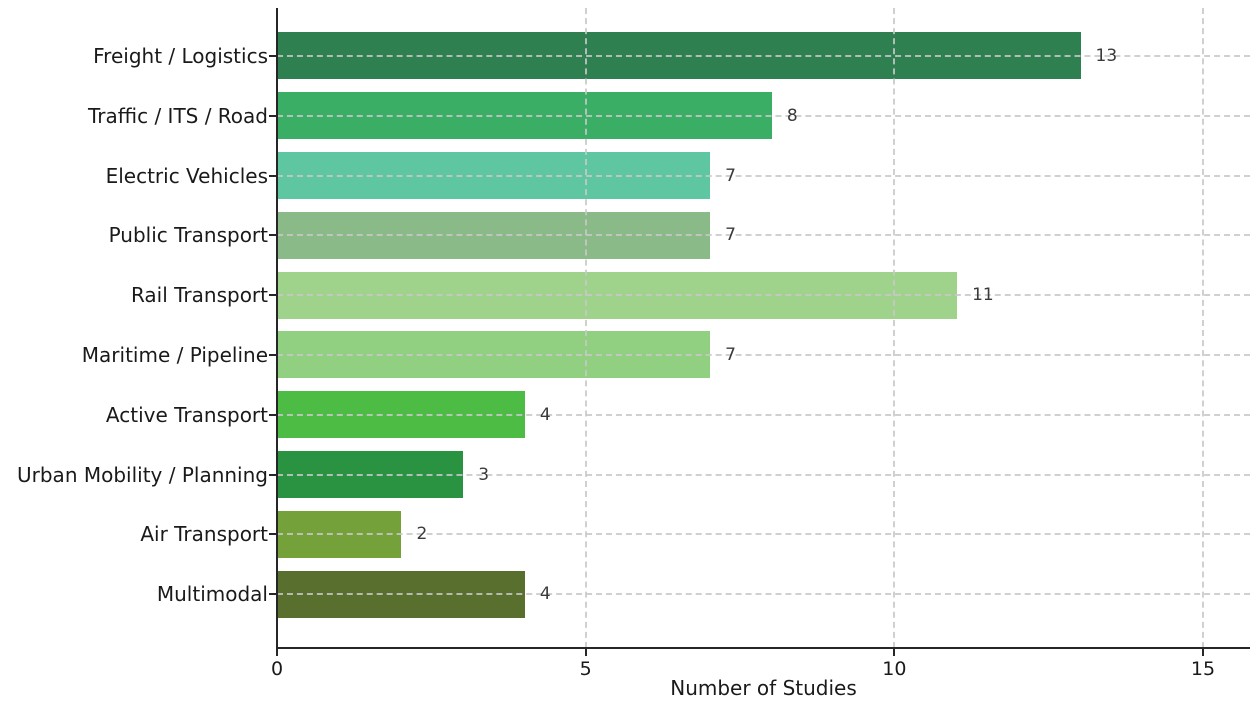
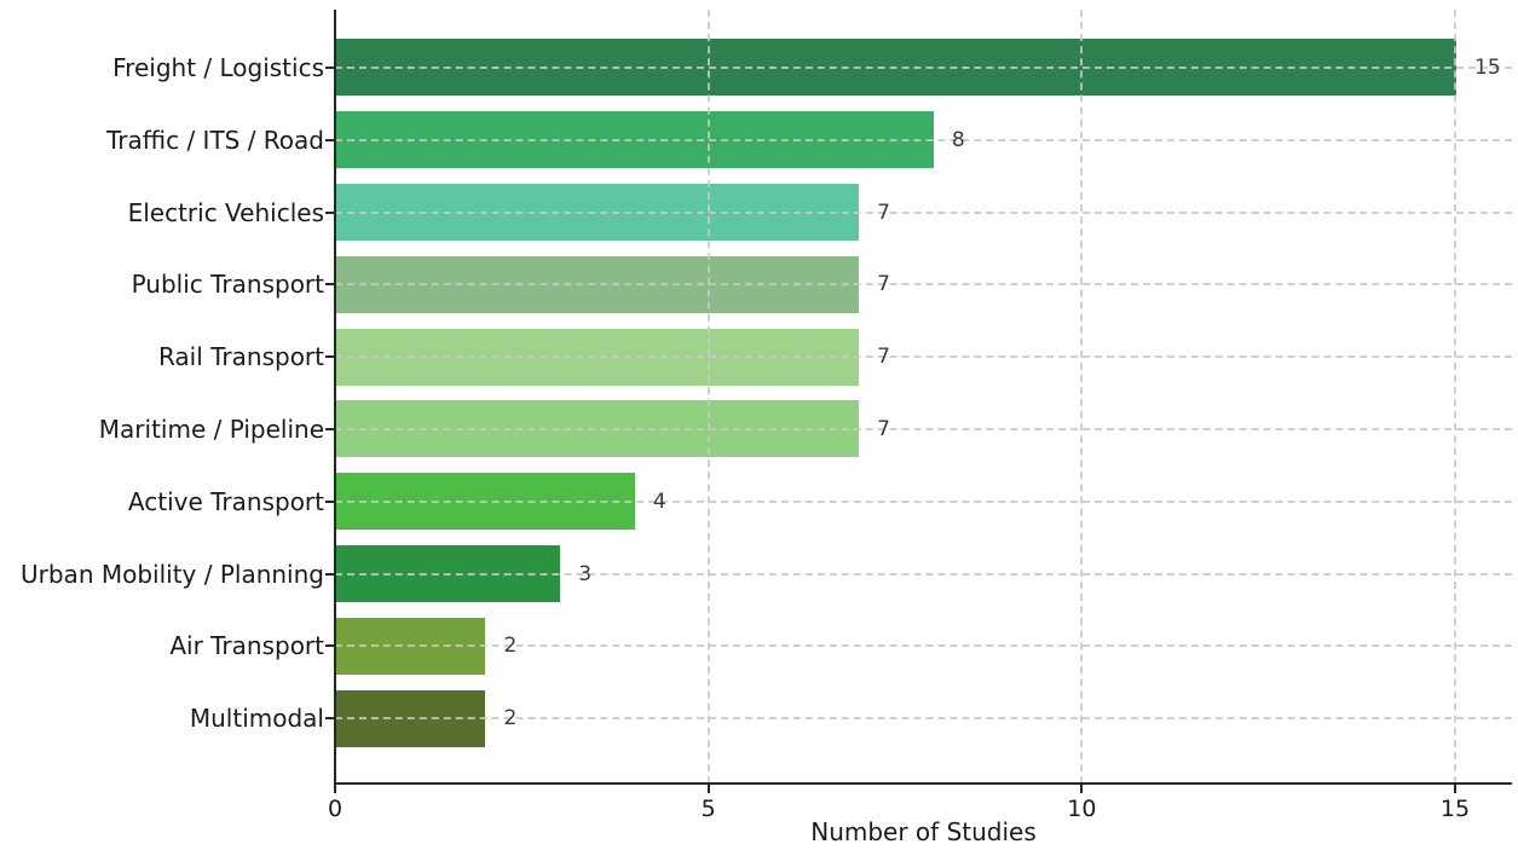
Freight / Logistics: 13 -> 15
Rail Transport: 11 -> 7
Multimodal: 4 -> 2
